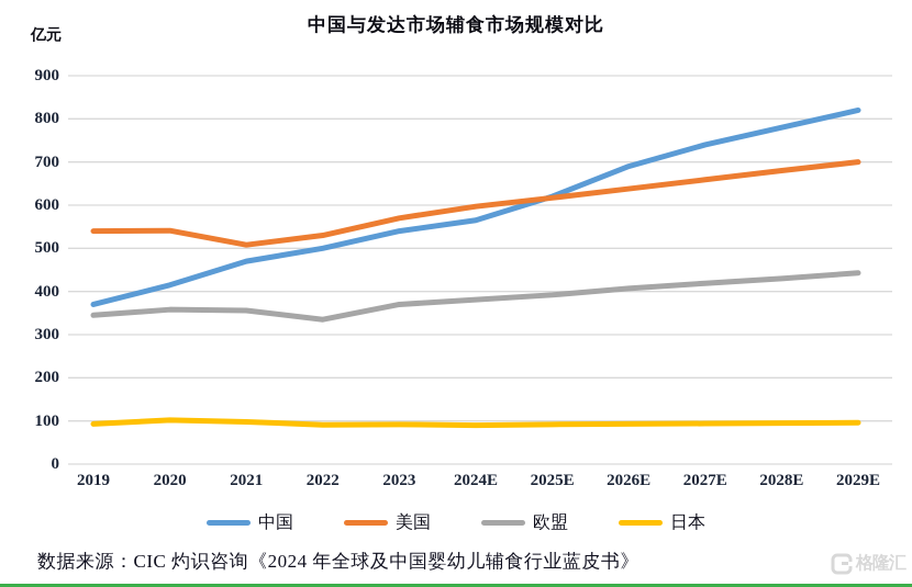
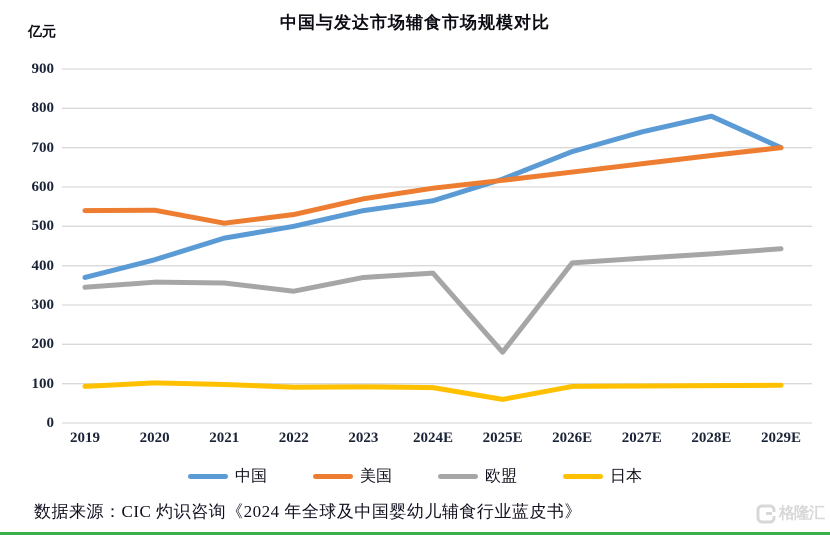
欧盟/2025E: 390 -> 180
日本/2025E: 90 -> 60
中国/2029E: 820 -> 700
